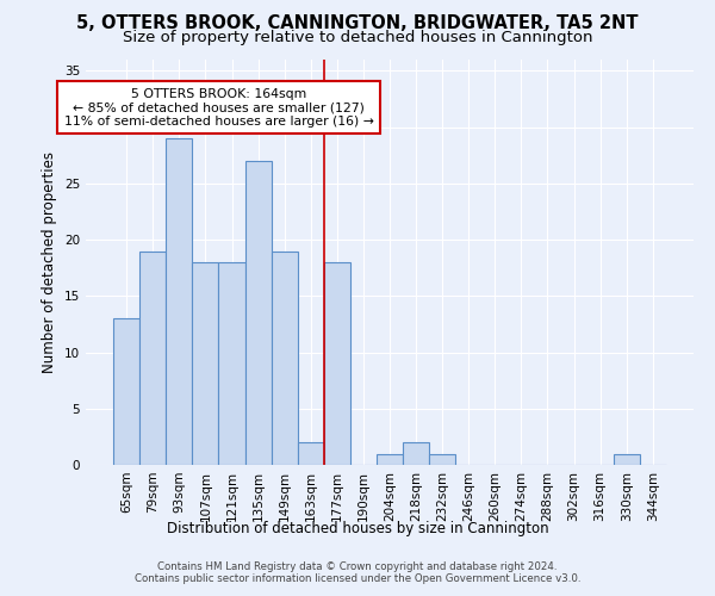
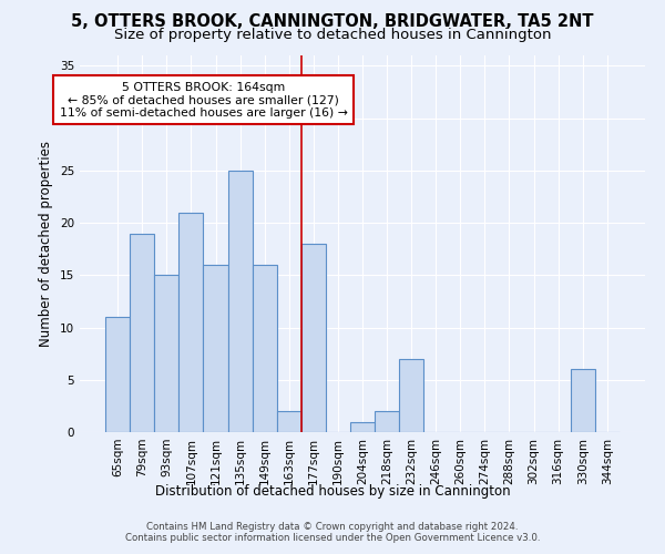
65sqm: 13 -> 11
93sqm: 29 -> 15
107sqm: 18 -> 21
121sqm: 18 -> 16
135sqm: 27 -> 25
149sqm: 19 -> 16
232sqm: 1 -> 7
330sqm: 1 -> 6
